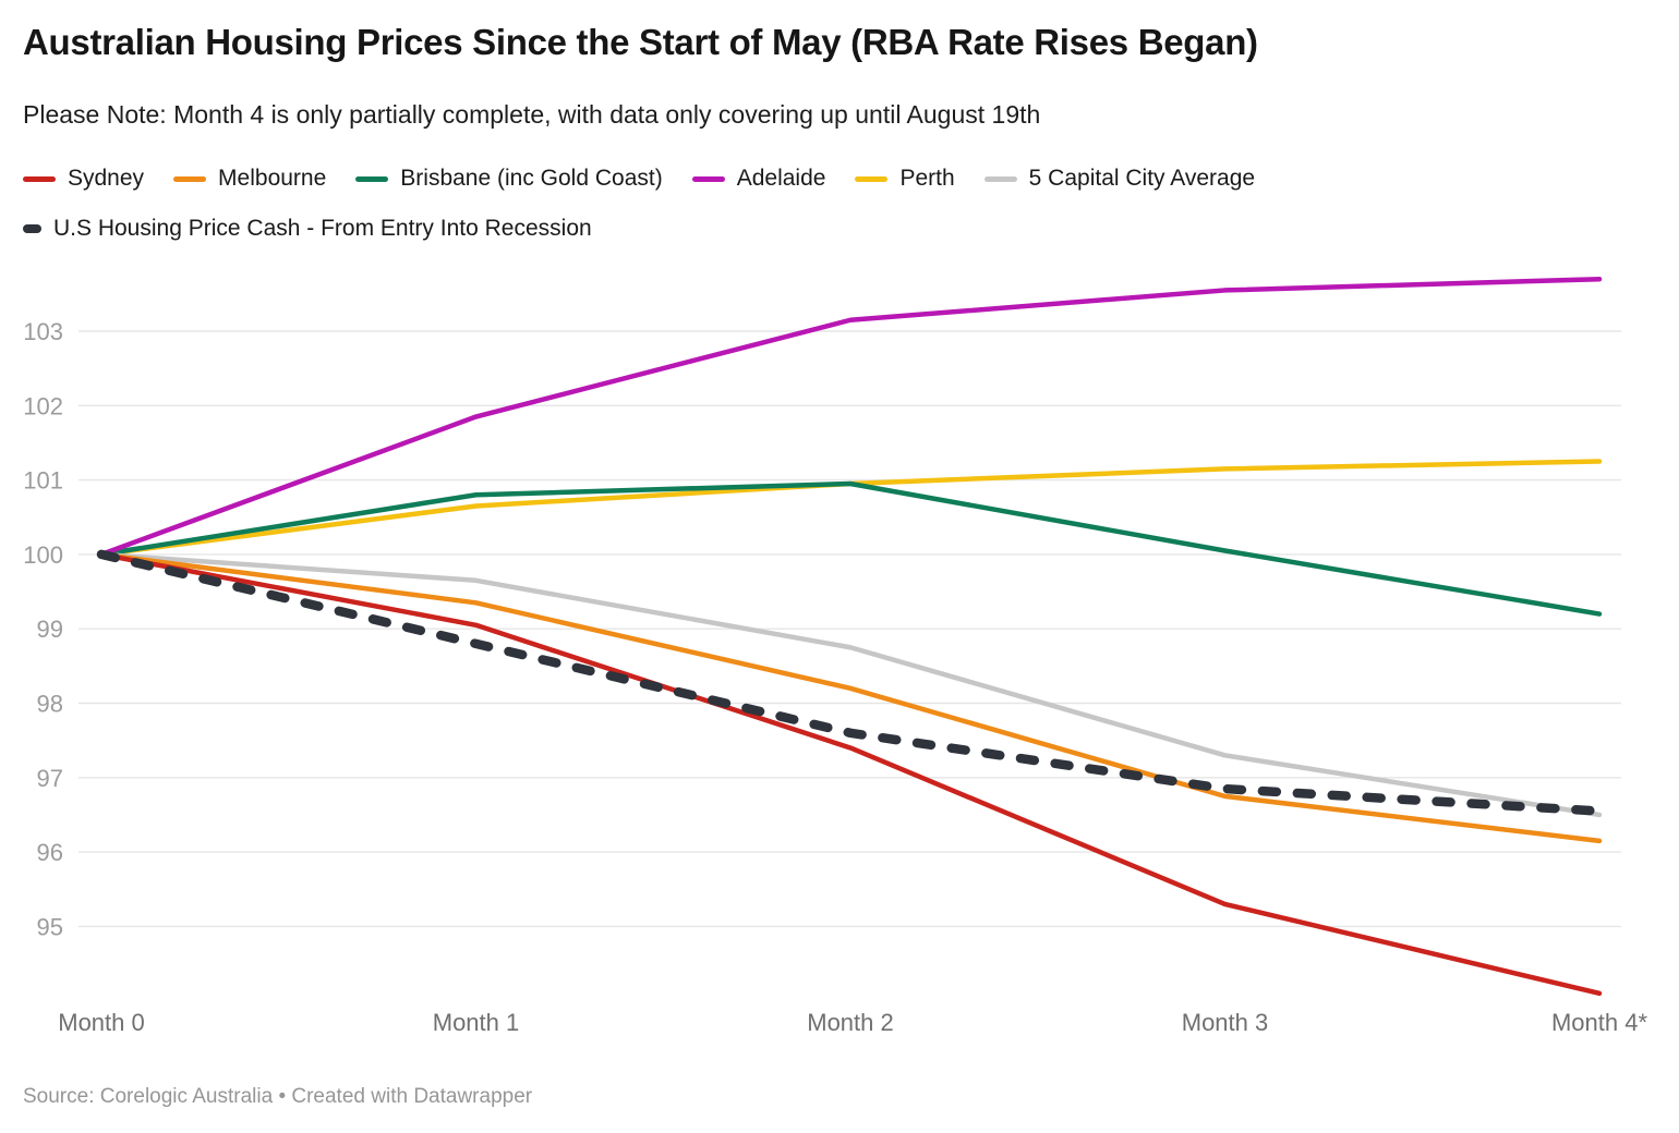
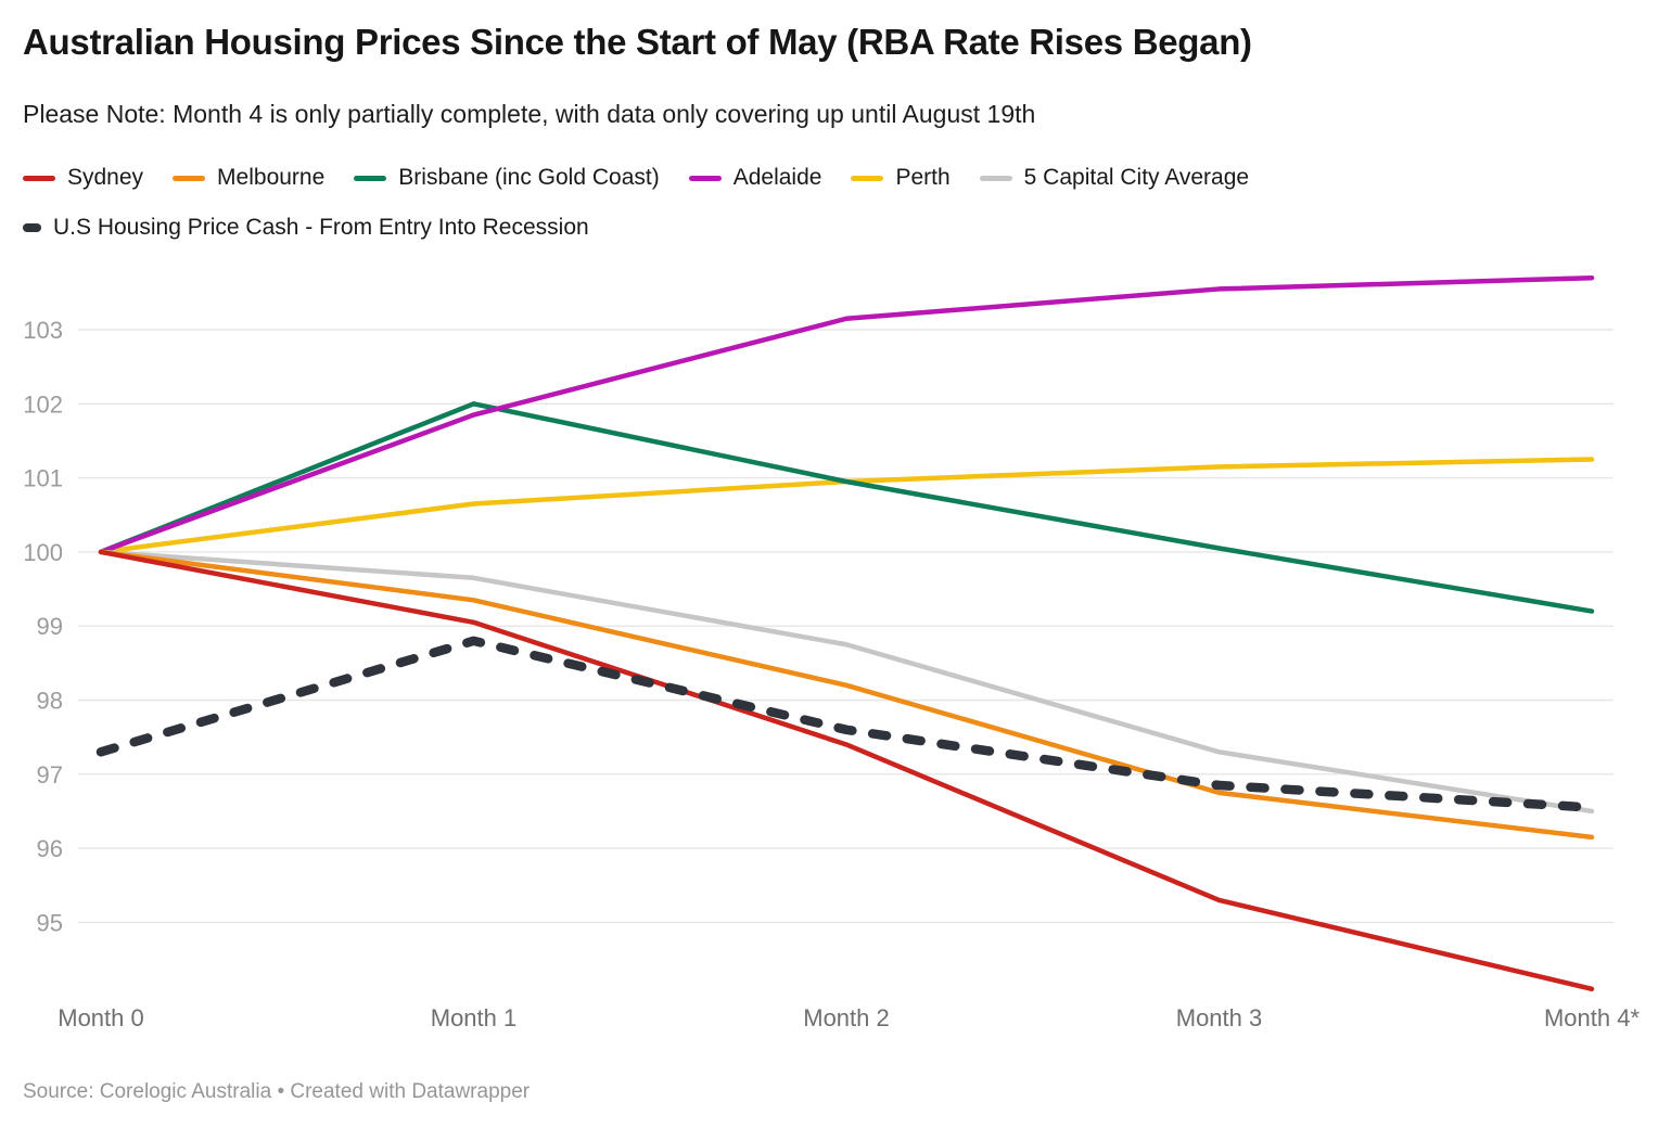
U.S Housing Price Cash - From Entry Into Recession/Month 0: 100.0 -> 97.3
Brisbane (inc Gold Coast)/Month 1: 100.8 -> 102.0
